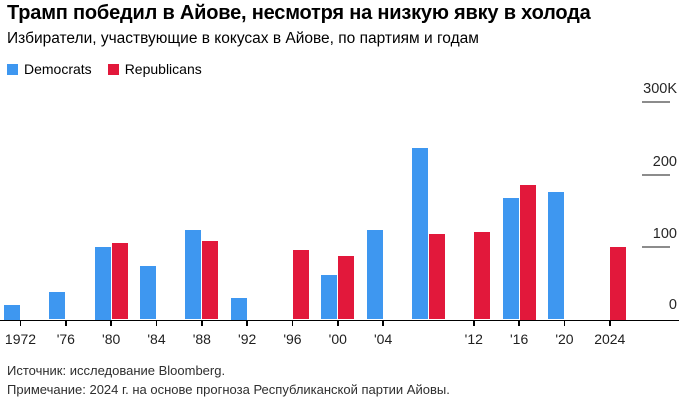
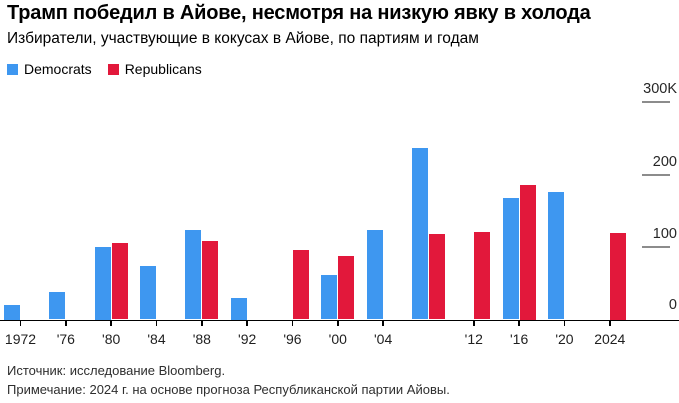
Republicans/2024: 100K -> 120K
